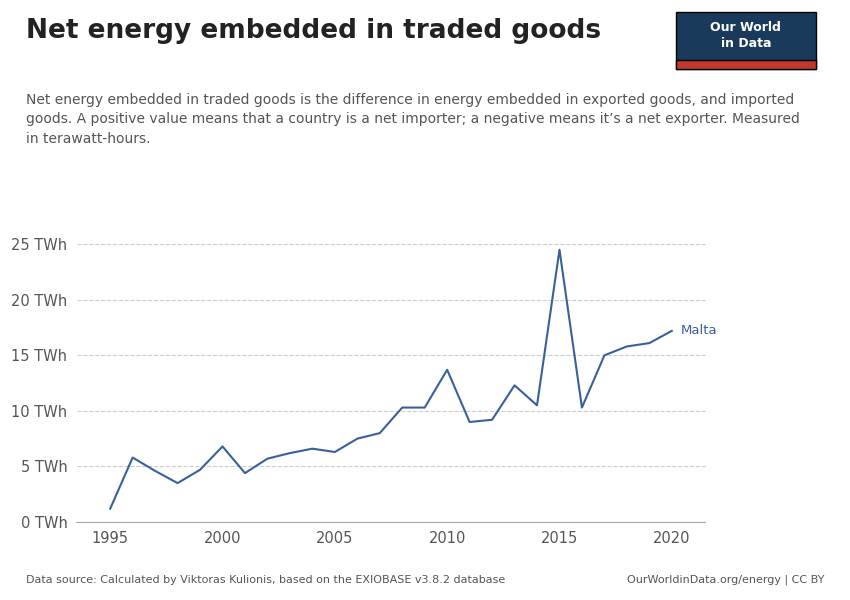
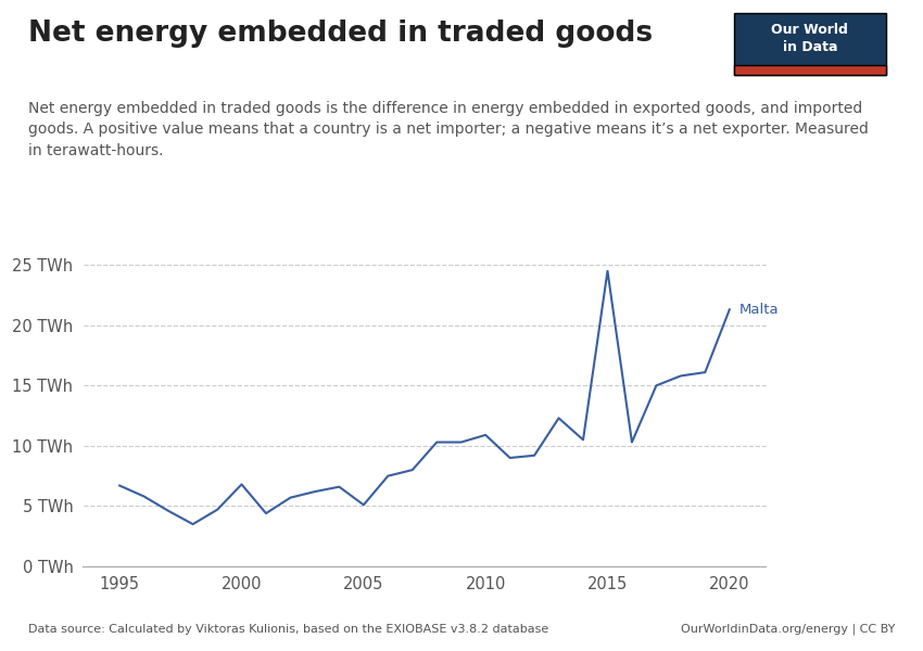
1995: 1.2 TWh -> 6.7 TWh
2005: 6.3 TWh -> 5.1 TWh
2010: 13.7 TWh -> 10.9 TWh
2020: 17.2 TWh -> 21.3 TWh
